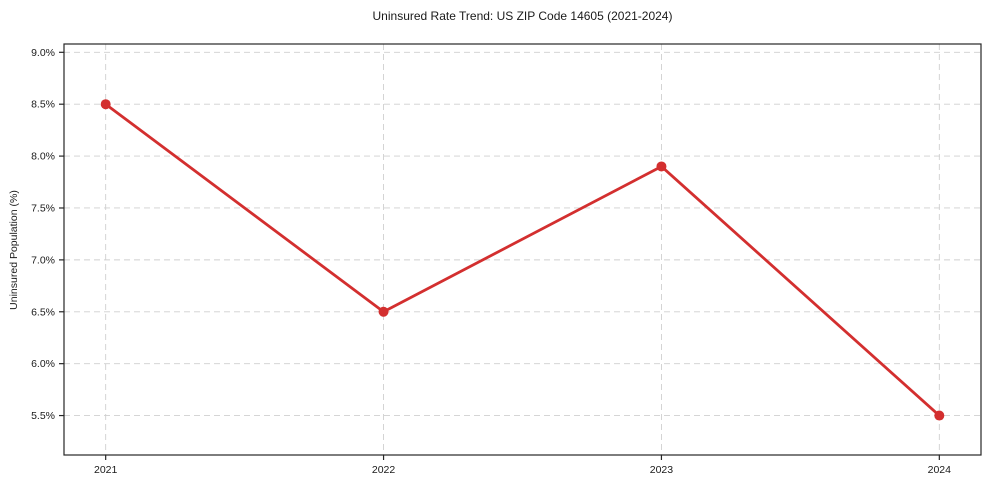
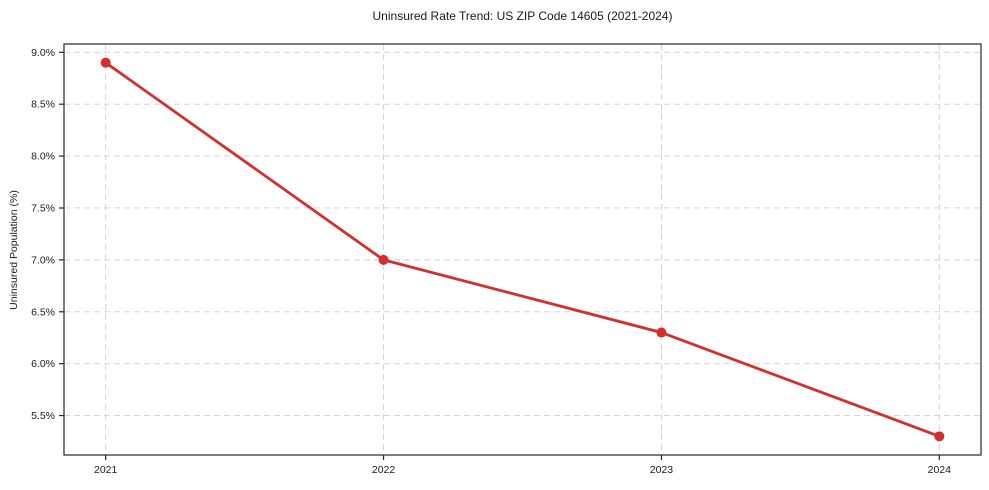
2021: 8.5% -> 8.9%
2022: 6.5% -> 7.0%
2023: 7.9% -> 6.3%
2024: 5.5% -> 5.3%
